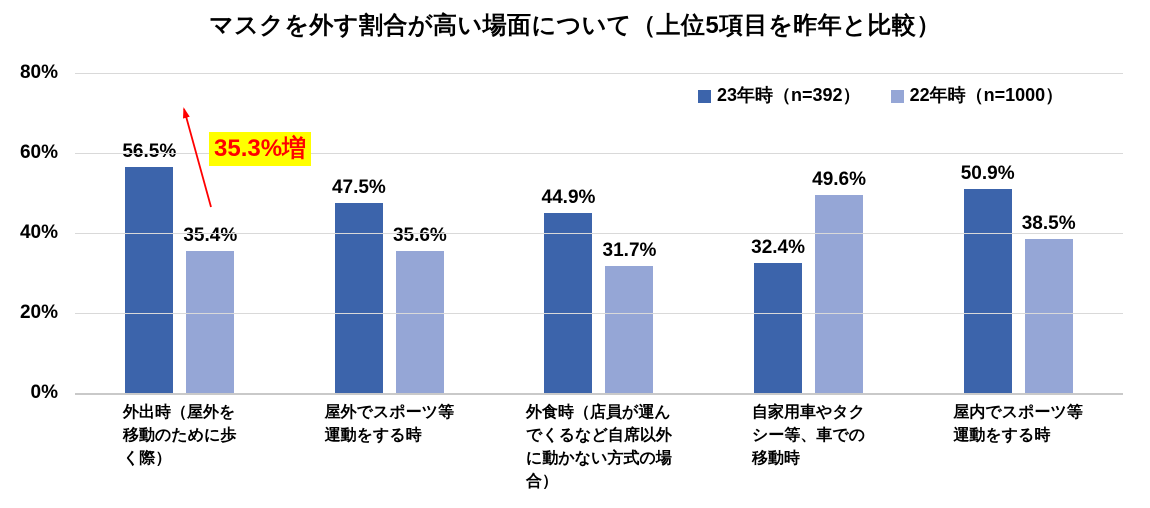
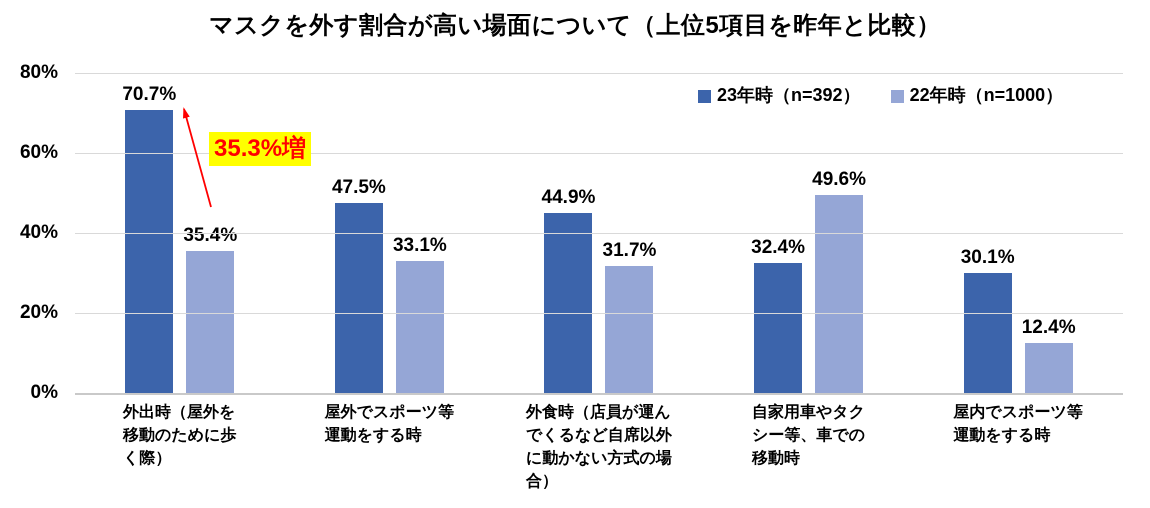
23年時（n=392）/外出時（屋外を 移動のために歩 く際）: 56.5% -> 70.7%
22年時（n=1000）/屋外でスポーツ等 運動をする時: 35.6% -> 33.1%
23年時（n=392）/屋内でスポーツ等 運動をする時: 50.9% -> 30.1%
22年時（n=1000）/屋内でスポーツ等 運動をする時: 38.5% -> 12.4%
